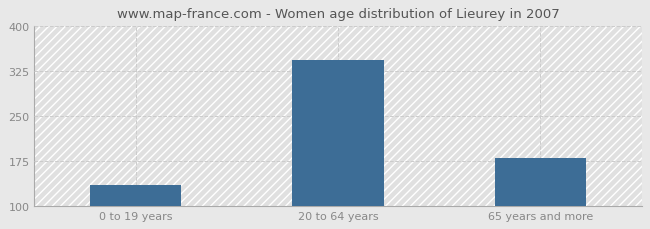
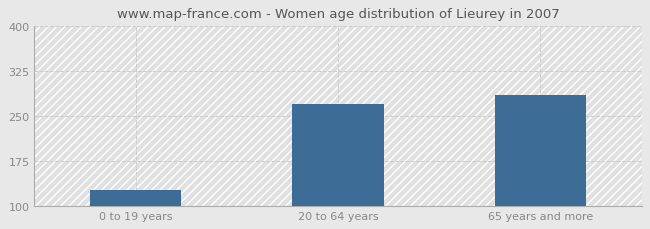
0 to 19 years: 135 -> 126
20 to 64 years: 342 -> 270
65 years and more: 179 -> 284
